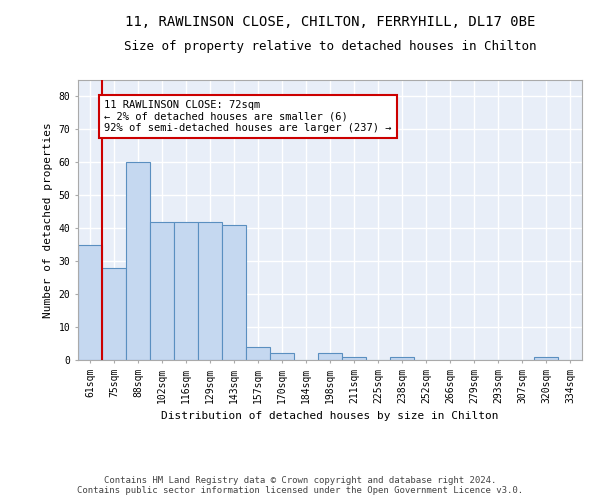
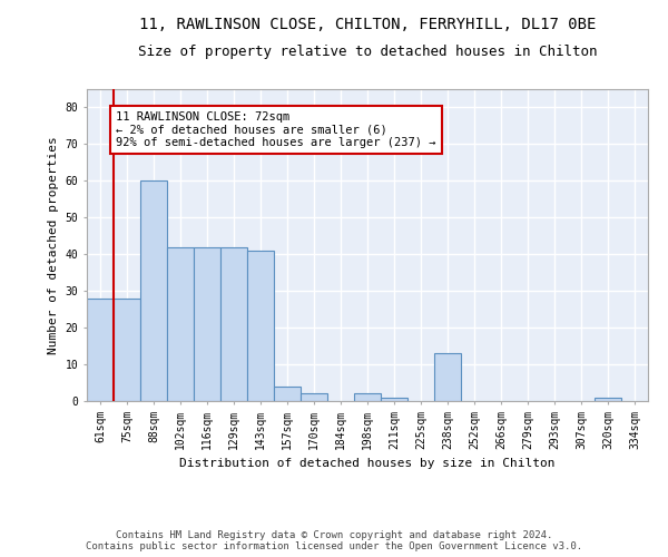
61sqm: 35 -> 28
238sqm: 1 -> 13
